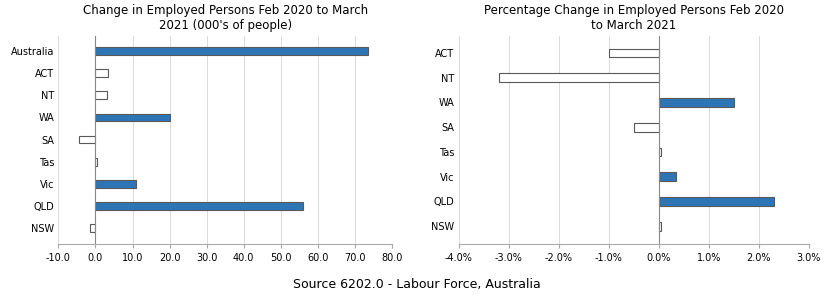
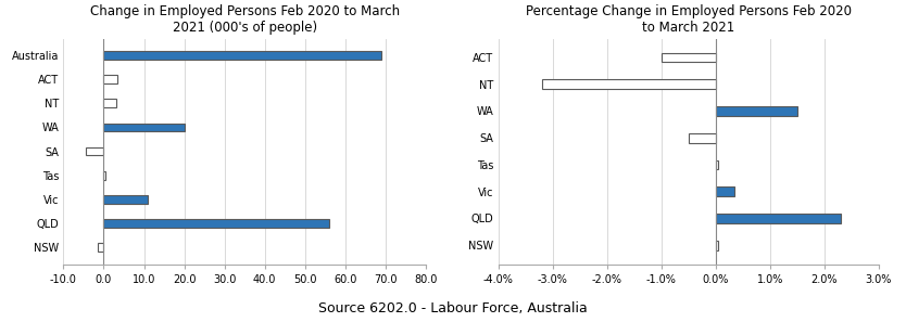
Australia: 73.5 -> 69.0
